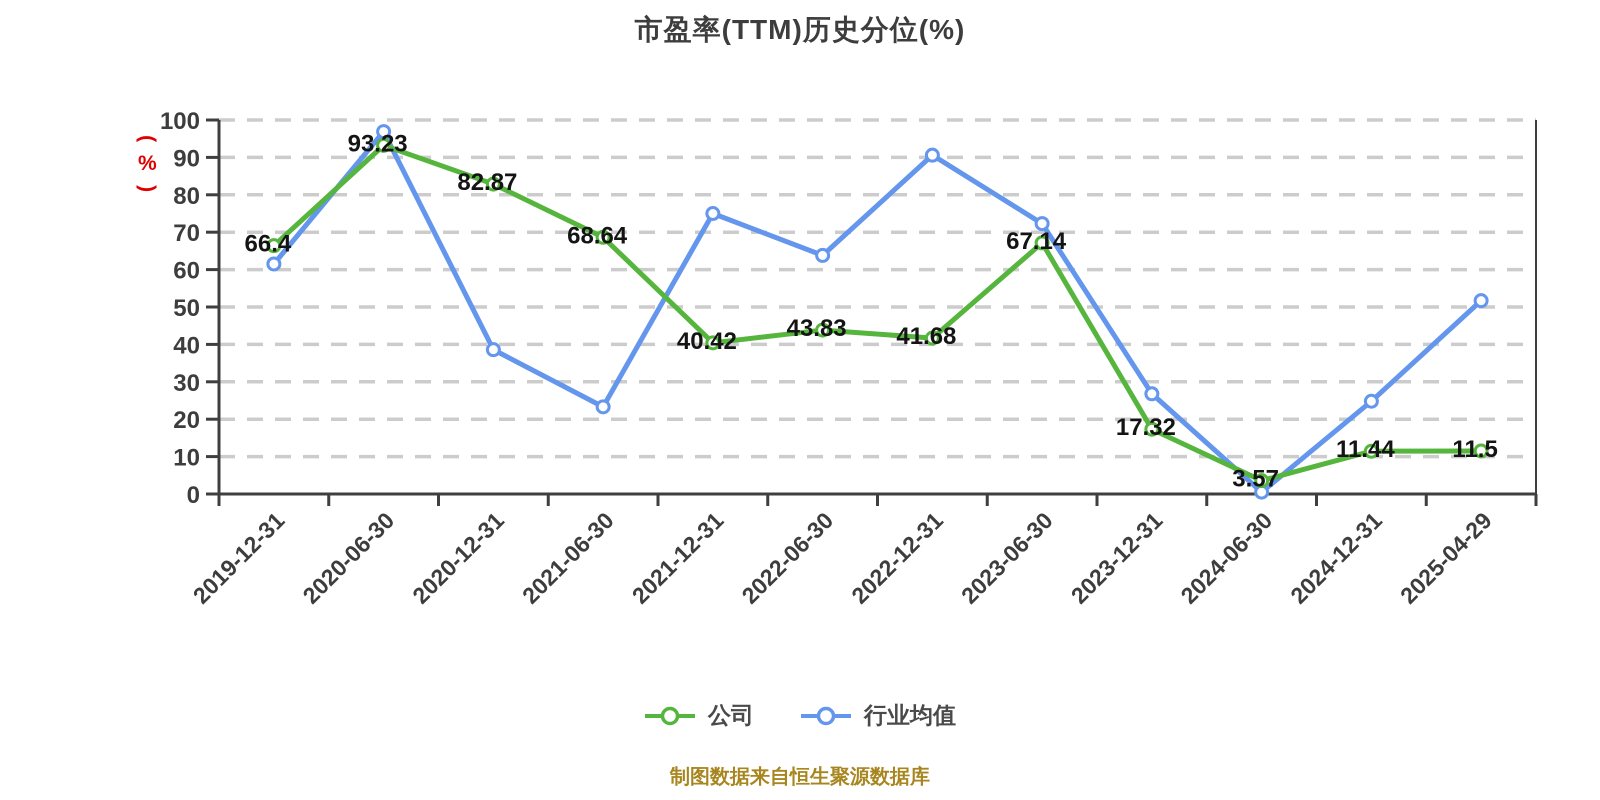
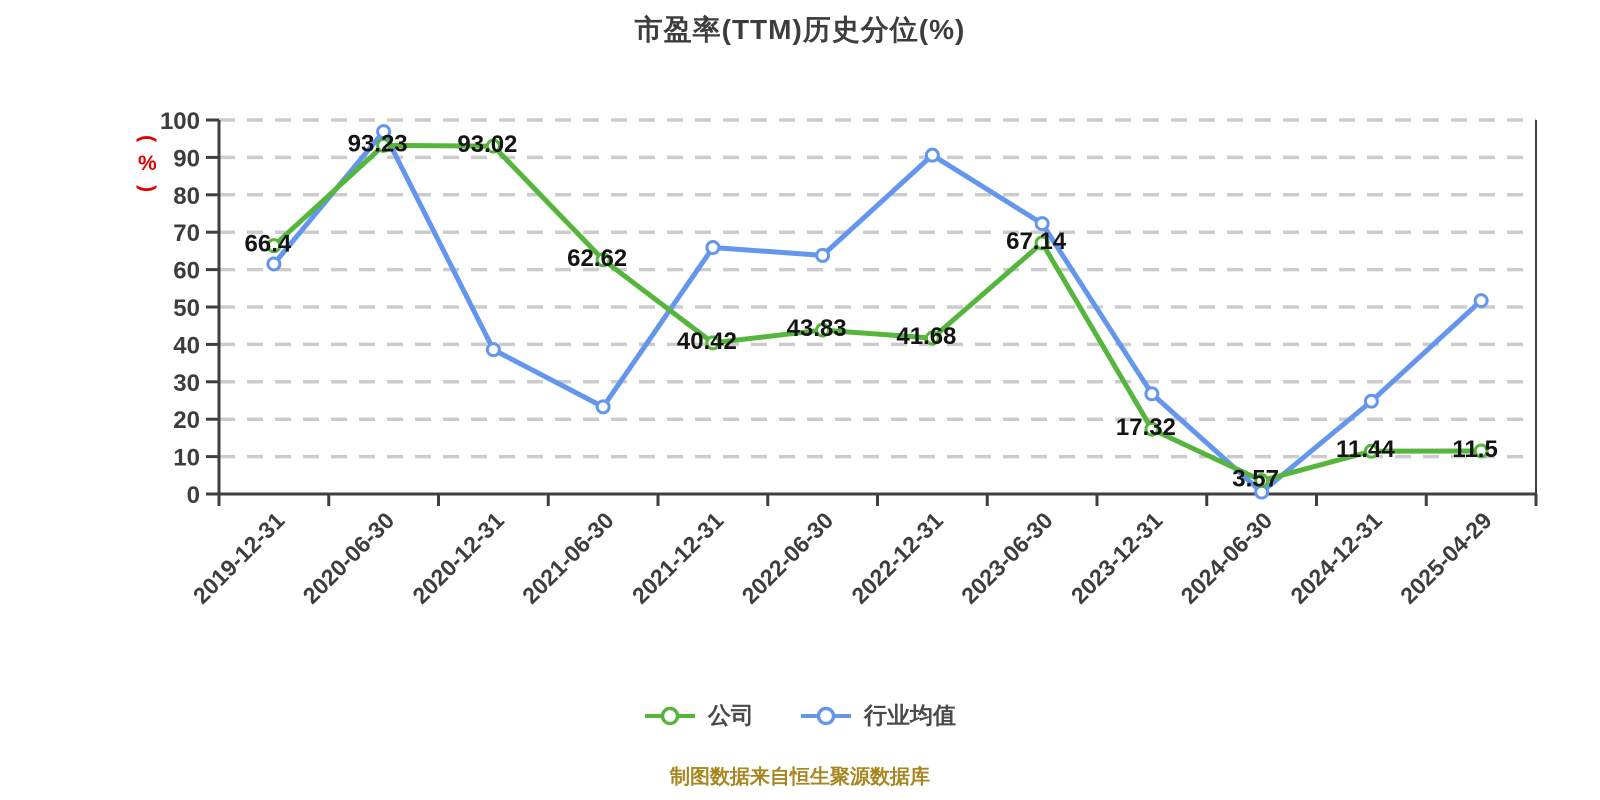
公司/2020-12-31: 82.87 -> 93.02
公司/2021-06-30: 68.64 -> 62.62
行业均值/2021-12-31: 75 -> 66
